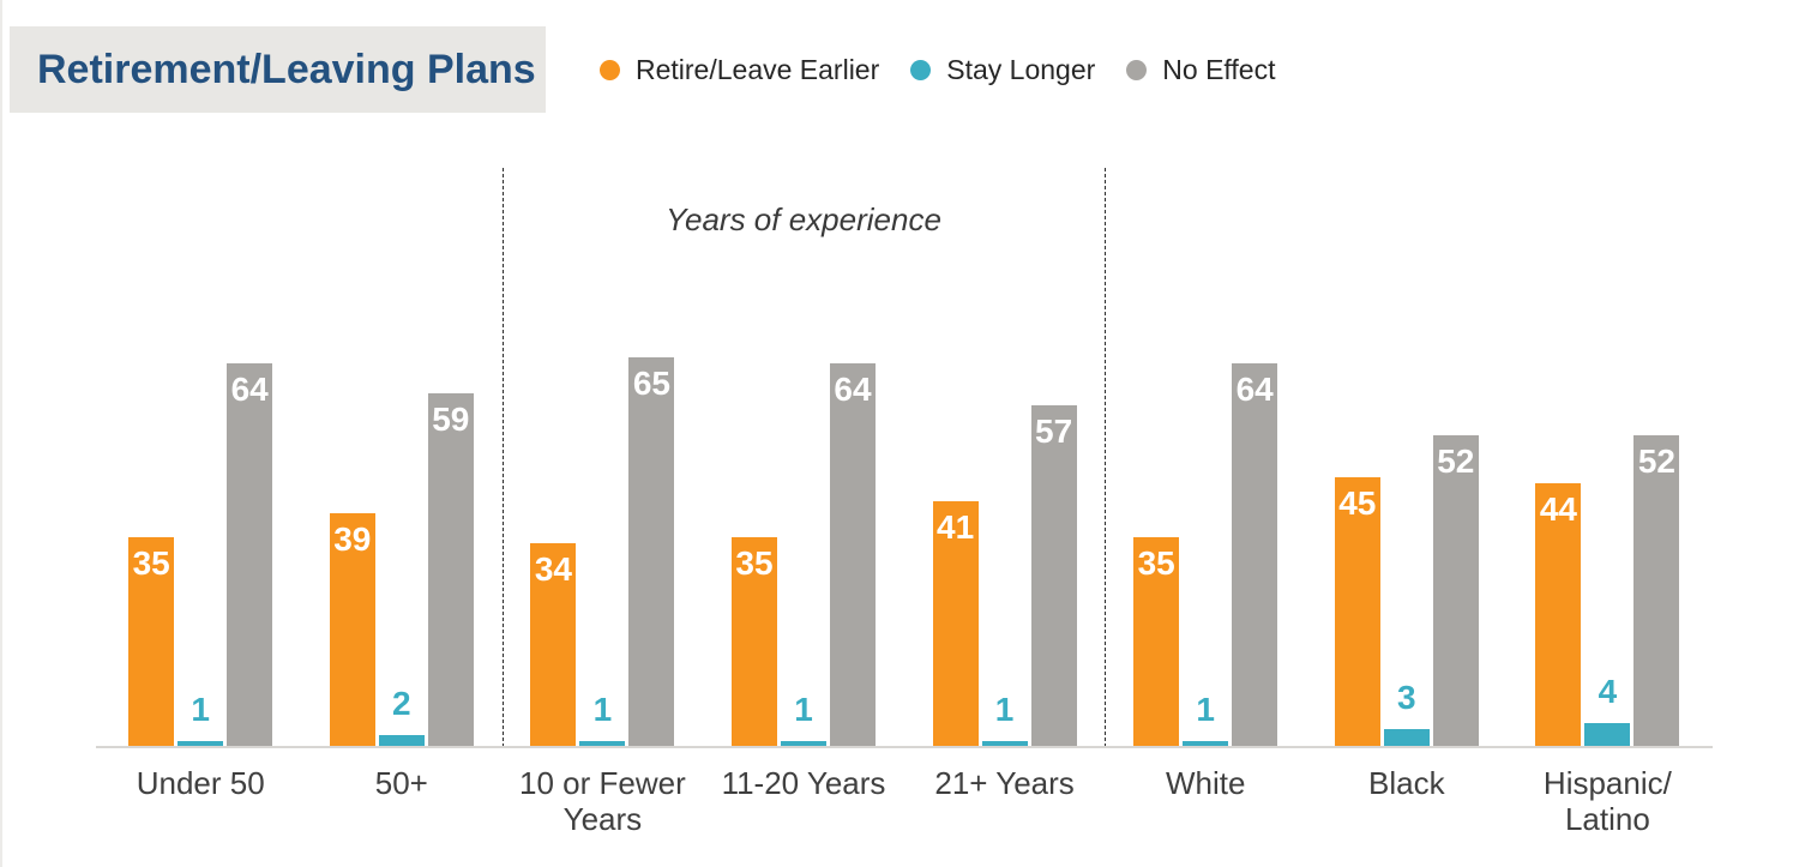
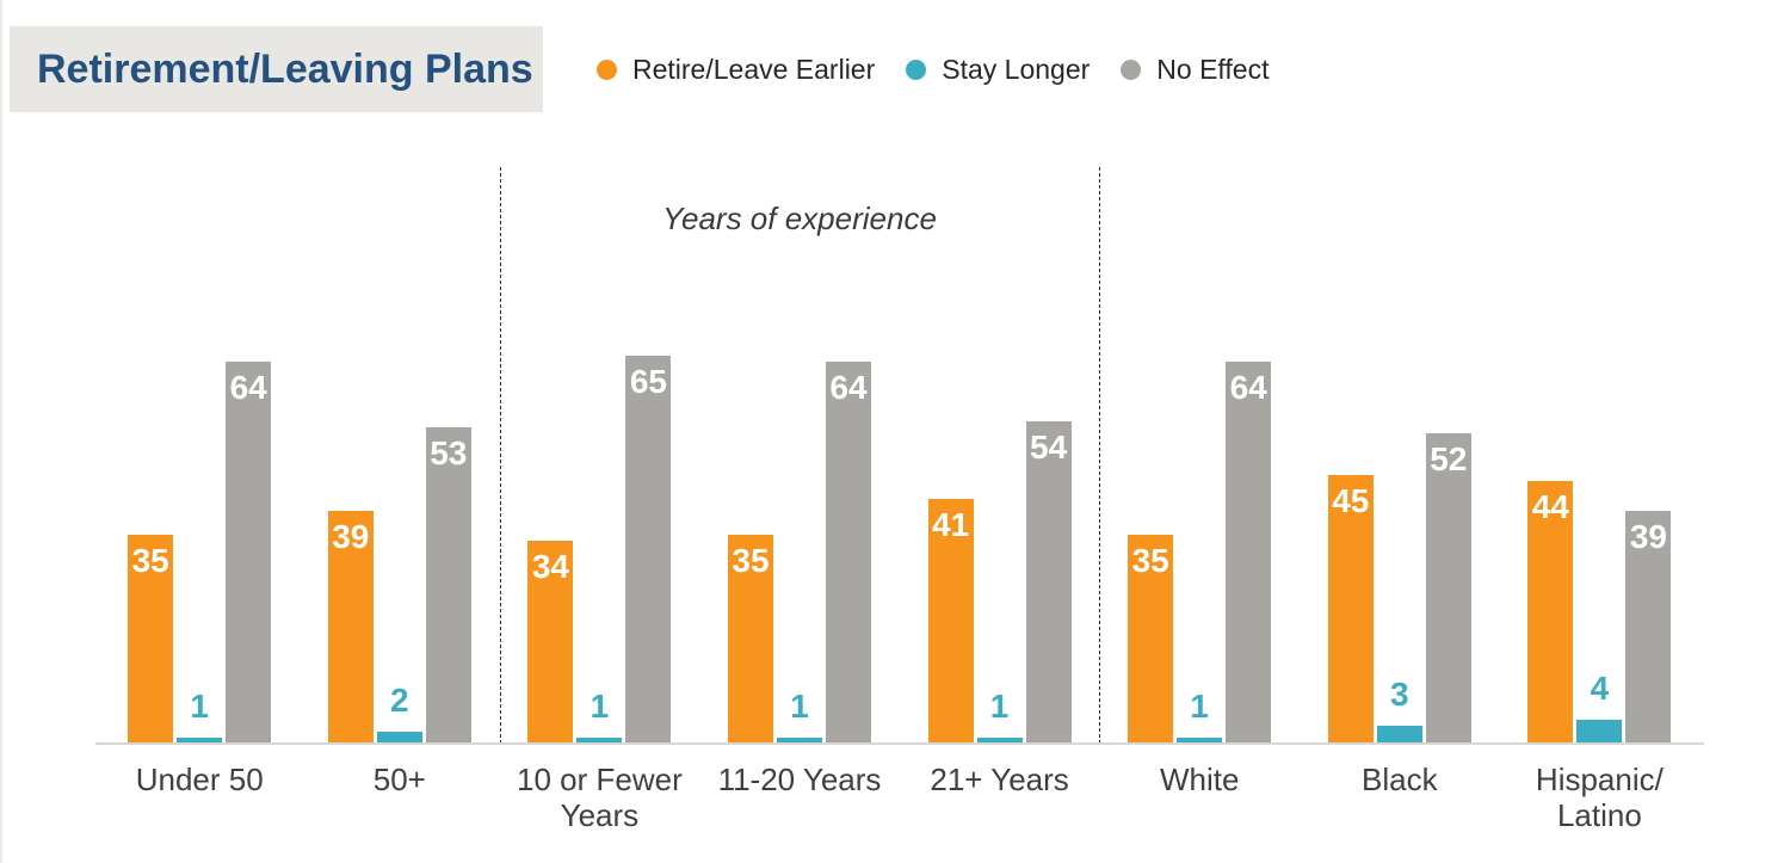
No Effect/50+: 59 -> 53
No Effect/21+ Years: 57 -> 54
No Effect/Hispanic/ Latino: 52 -> 39
